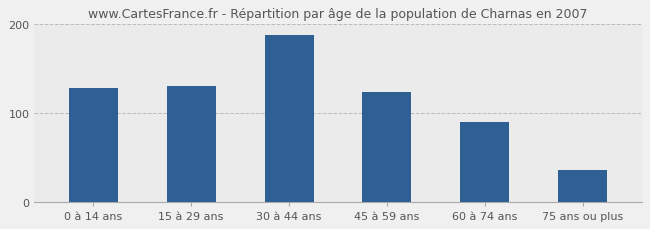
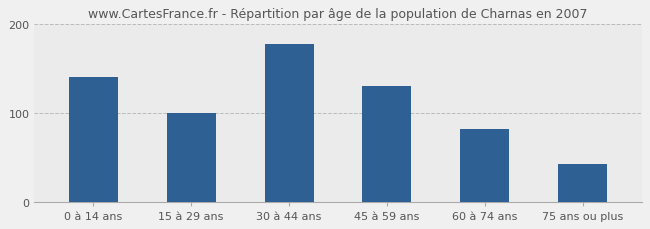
0 à 14 ans: 128 -> 140
15 à 29 ans: 130 -> 100
30 à 44 ans: 188 -> 178
45 à 59 ans: 124 -> 130
60 à 74 ans: 90 -> 82
75 ans ou plus: 36 -> 42
